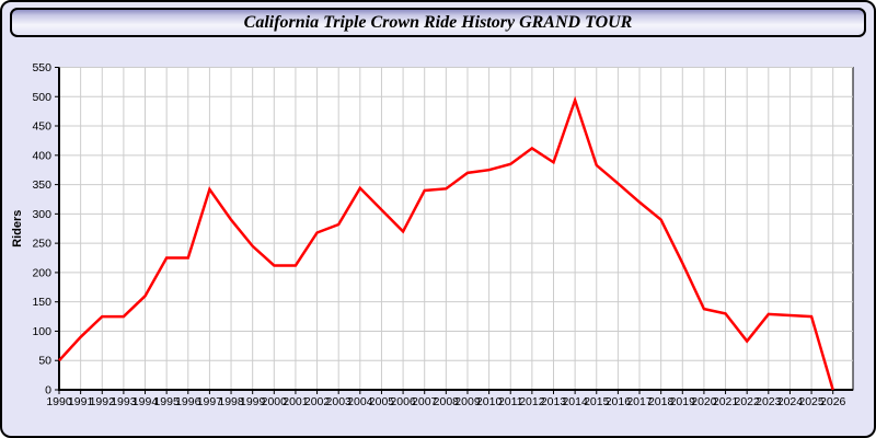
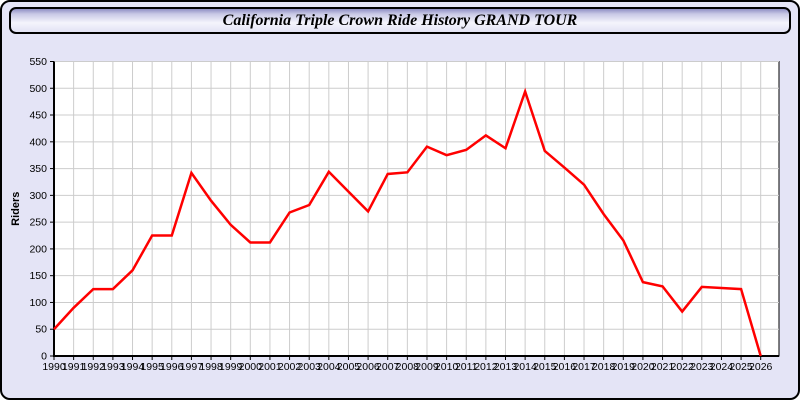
2009: 370 -> 390
2018: 290 -> 260
